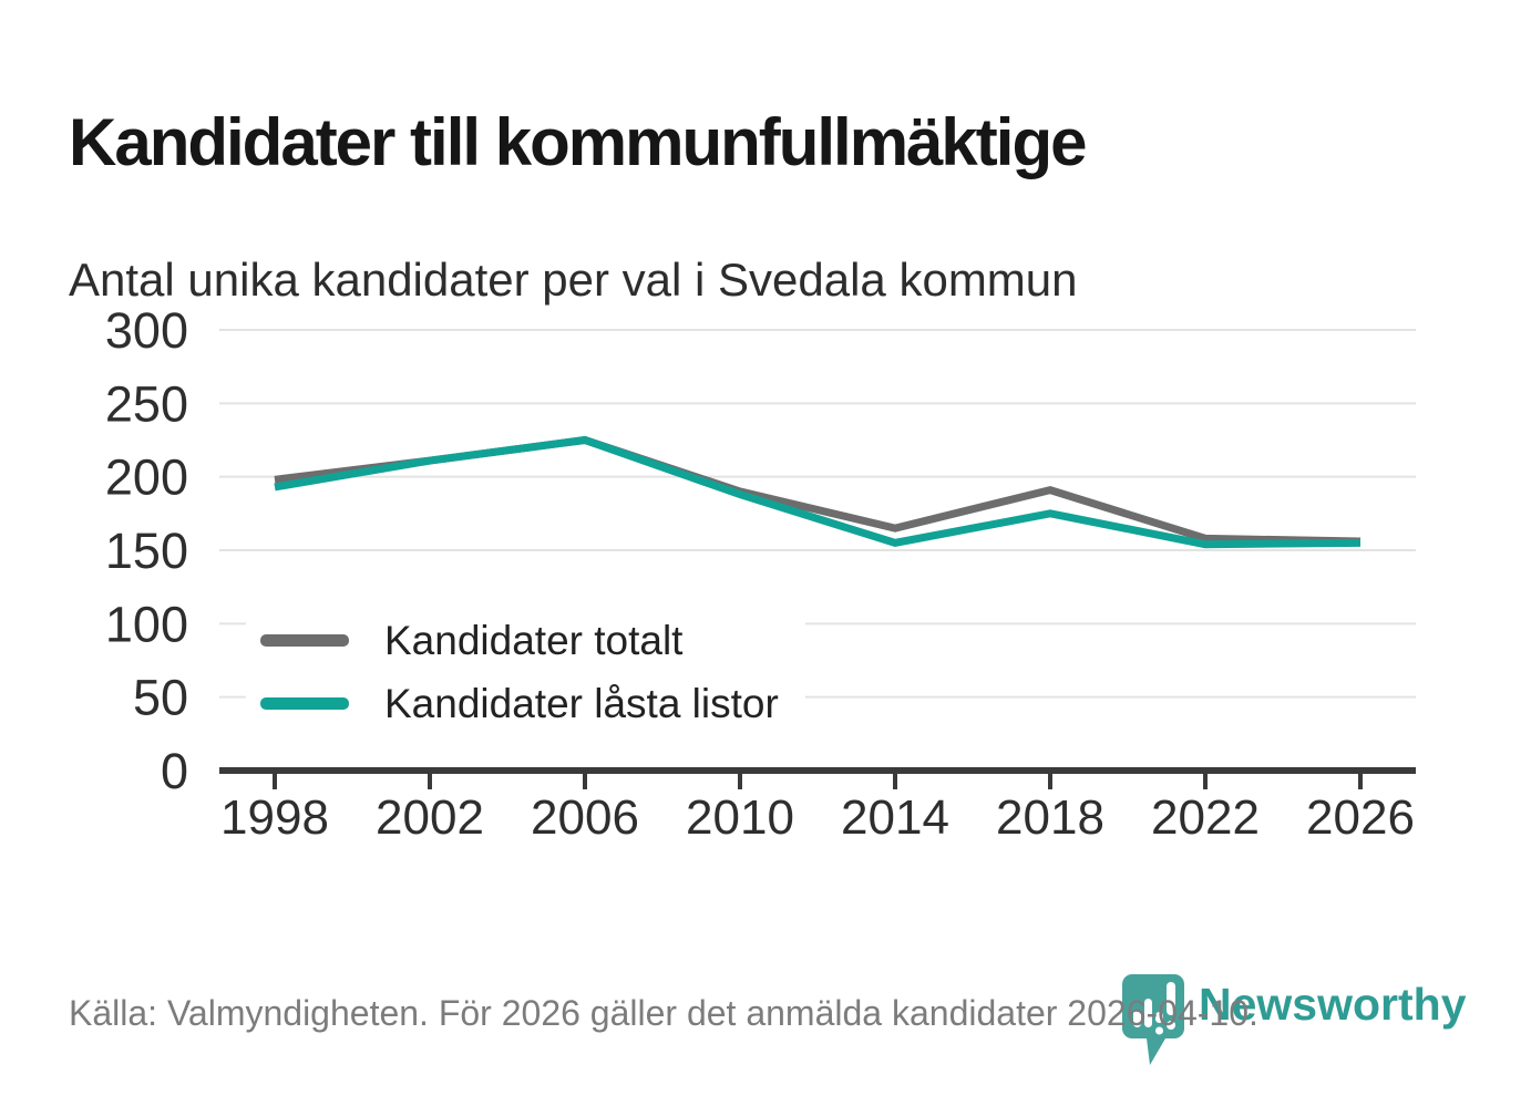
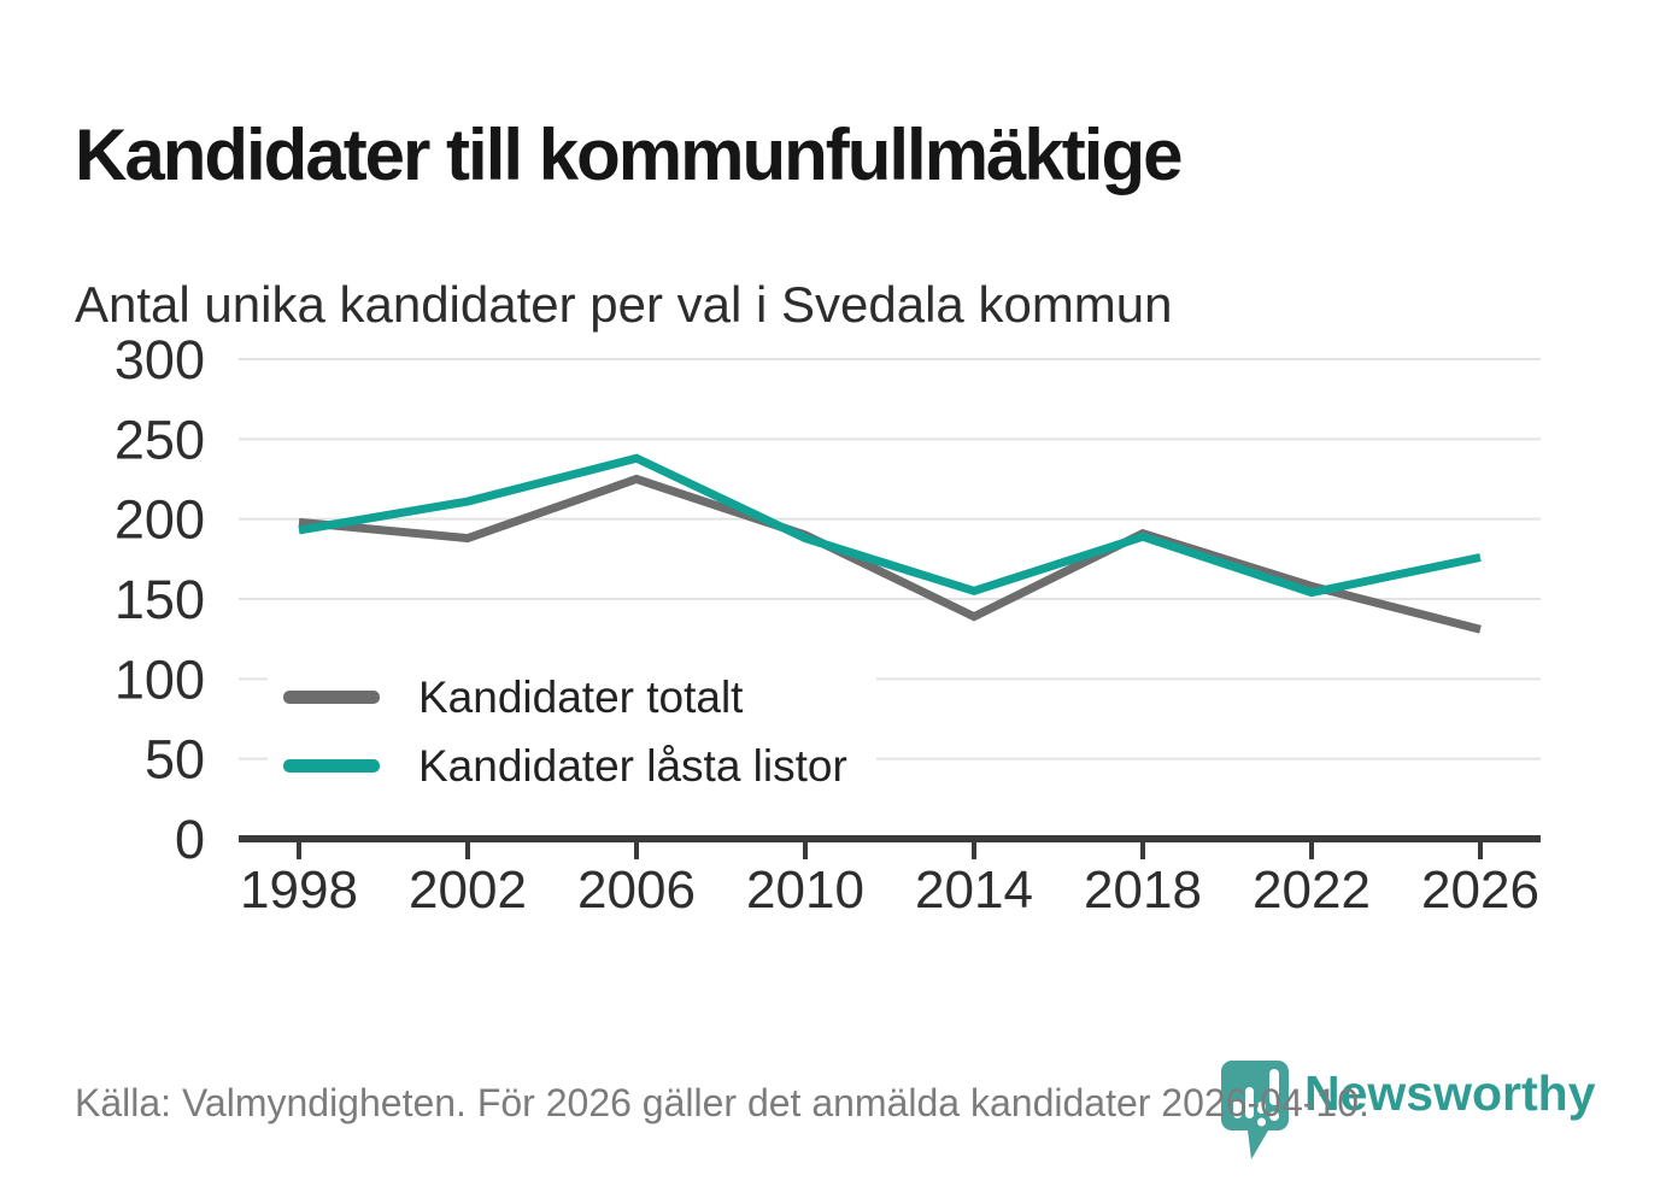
Kandidater totalt/2002: 211 -> 188
Kandidater låsta listor/2006: 225 -> 238
Kandidater totalt/2014: 165 -> 139
Kandidater låsta listor/2018: 175 -> 189
Kandidater totalt/2026: 156 -> 131
Kandidater låsta listor/2026: 155 -> 176
